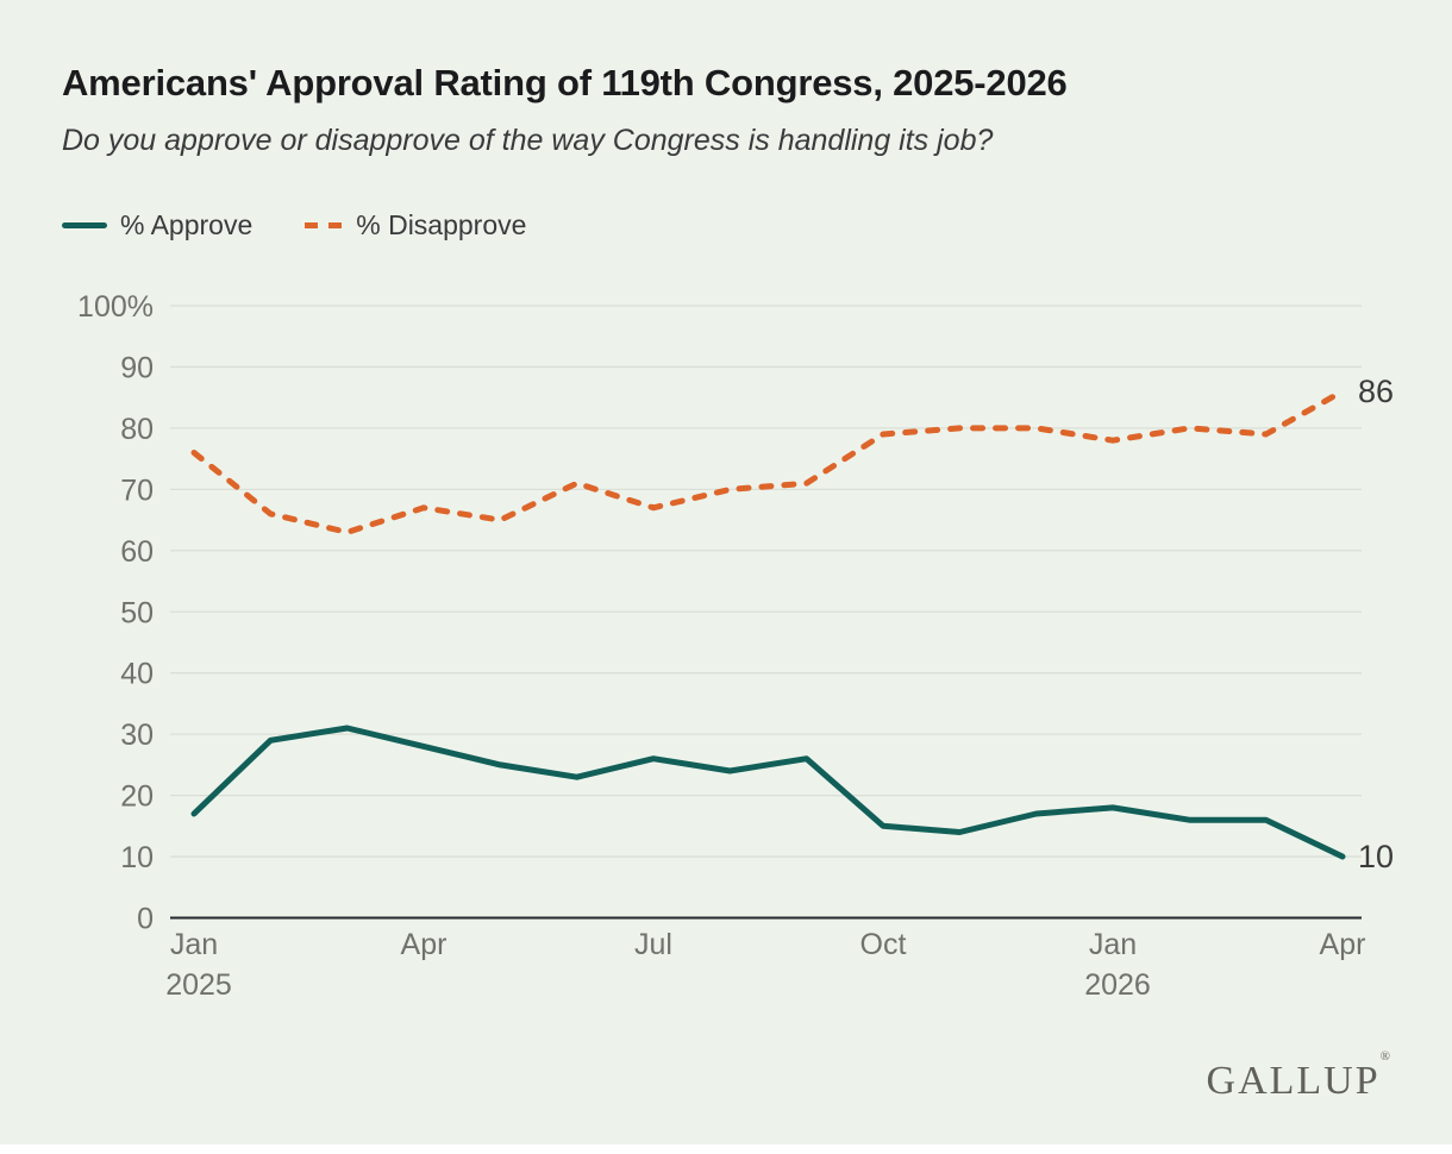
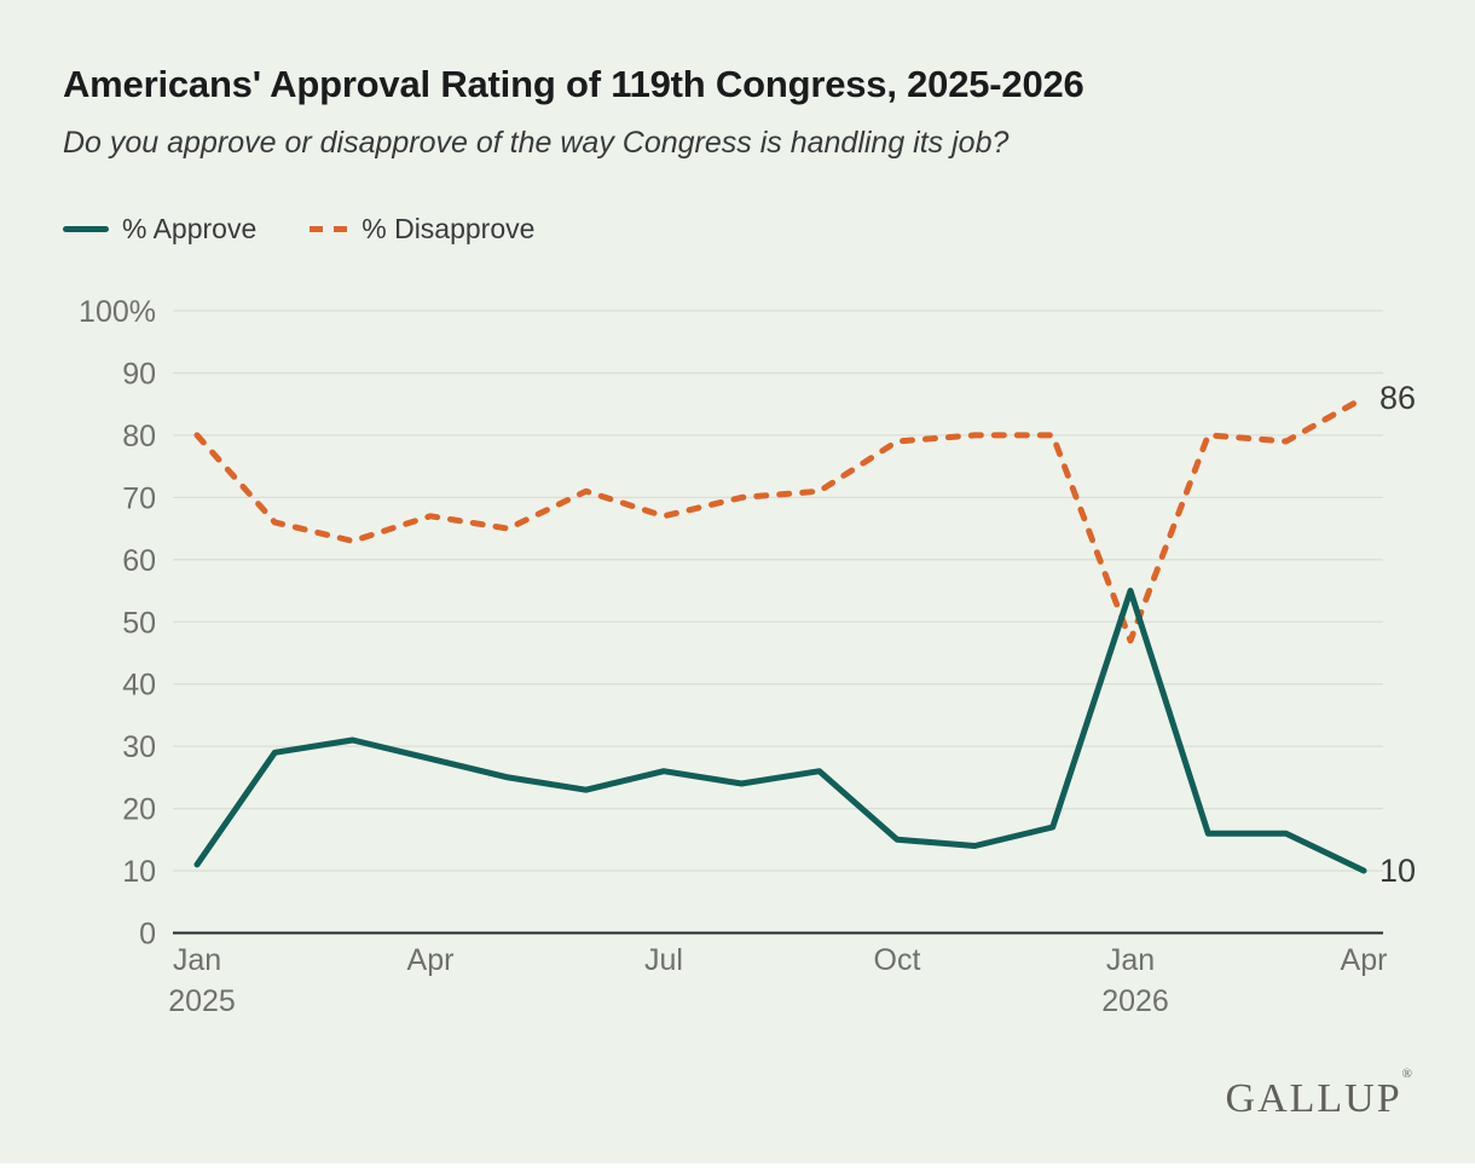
% Approve/Jan 2025: 17% -> 11%
% Disapprove/Jan 2025: 76% -> 80%
% Approve/Jan 2026: 18% -> 55%
% Disapprove/Jan 2026: 78% -> 47%
